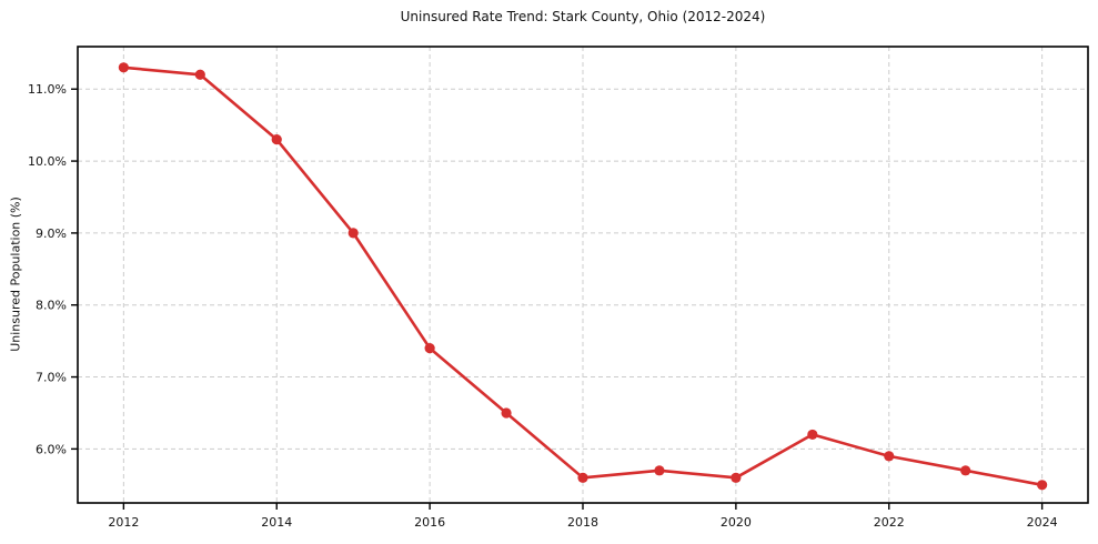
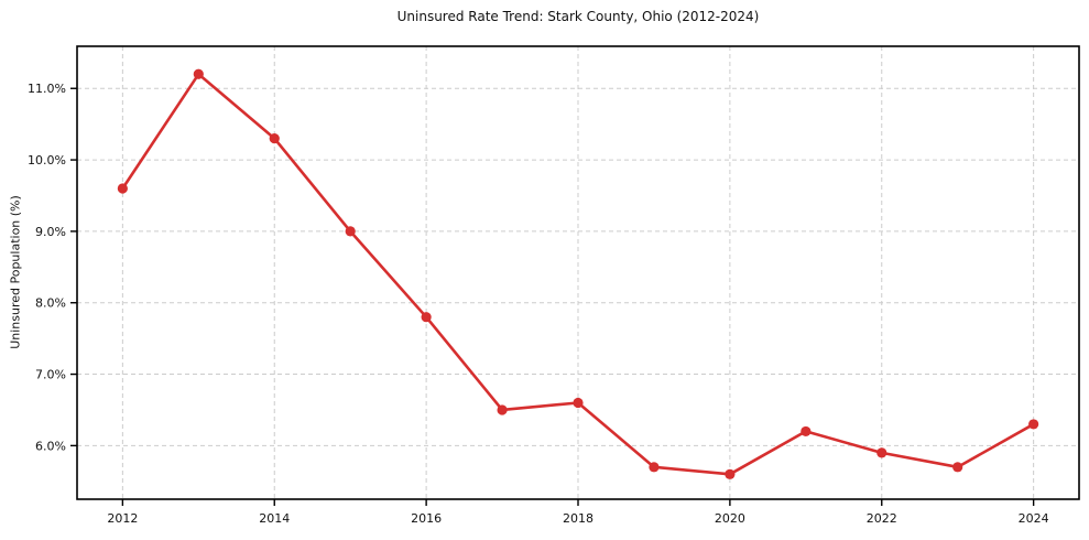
2012: 11.3% -> 9.6%
2016: 7.4% -> 7.8%
2018: 5.6% -> 6.6%
2024: 5.5% -> 6.3%
